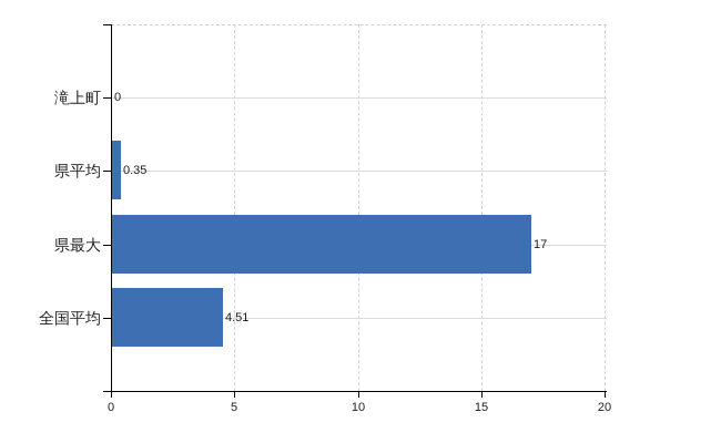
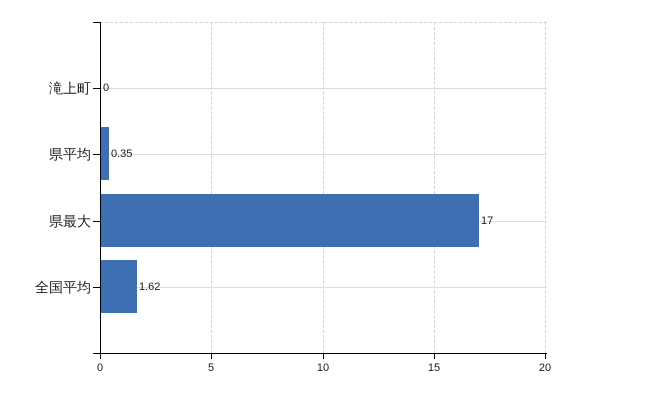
全国平均: 4.51 -> 1.62
